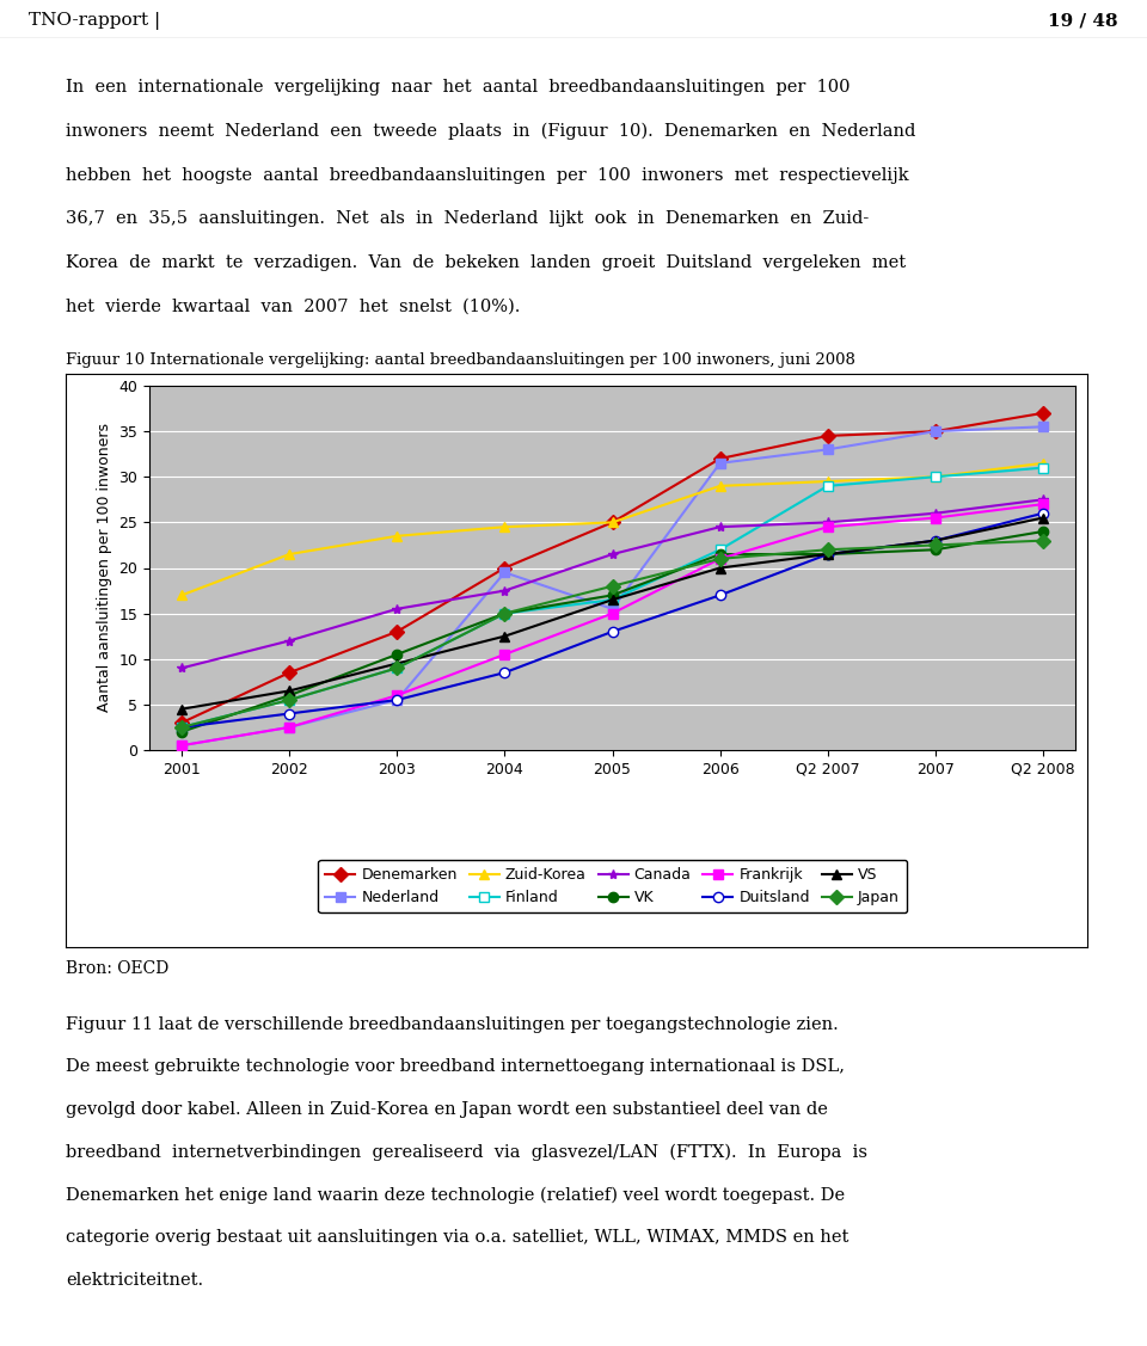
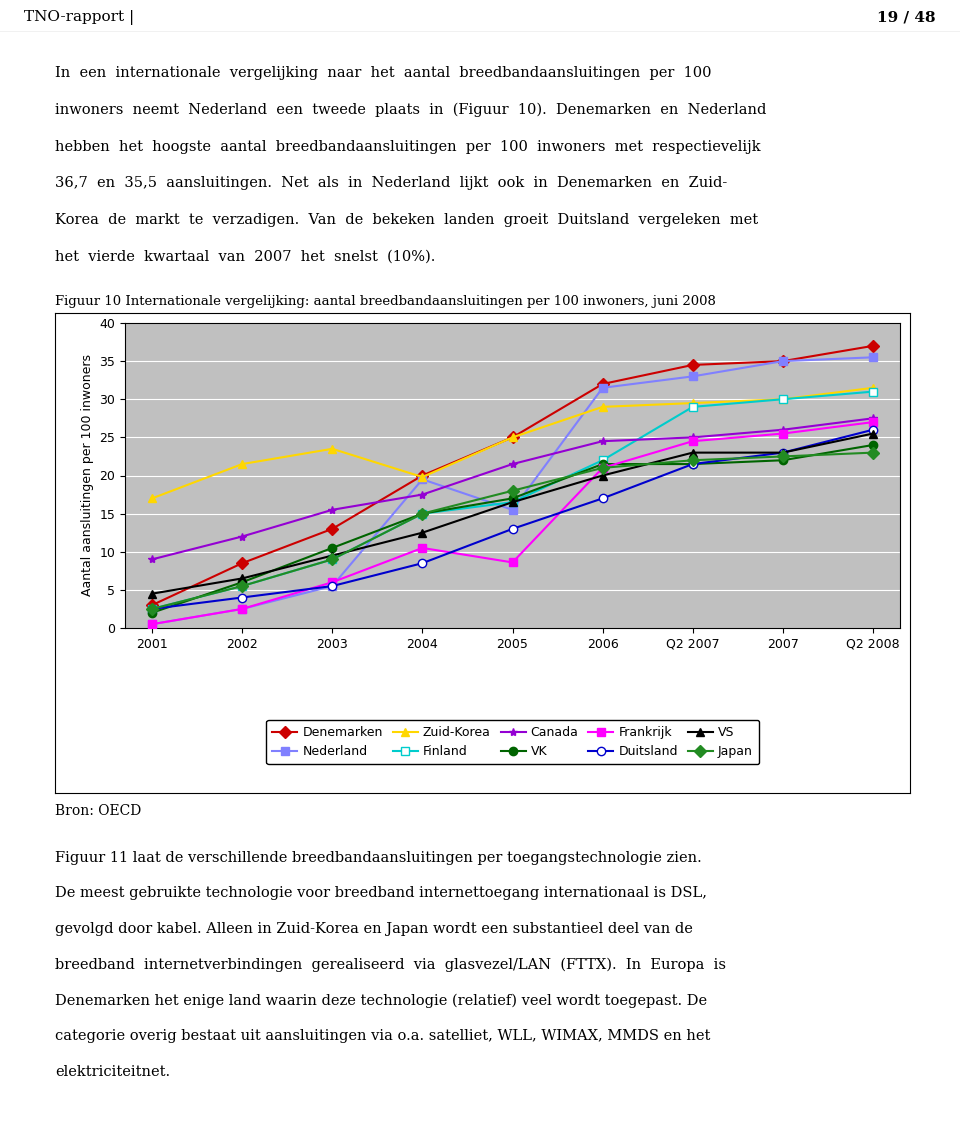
Zuid-Korea/2004: 24.5 -> 19.8
Frankrijk/2005: 15.0 -> 8.6
VS/Q2 2007: 21.5 -> 23.0
